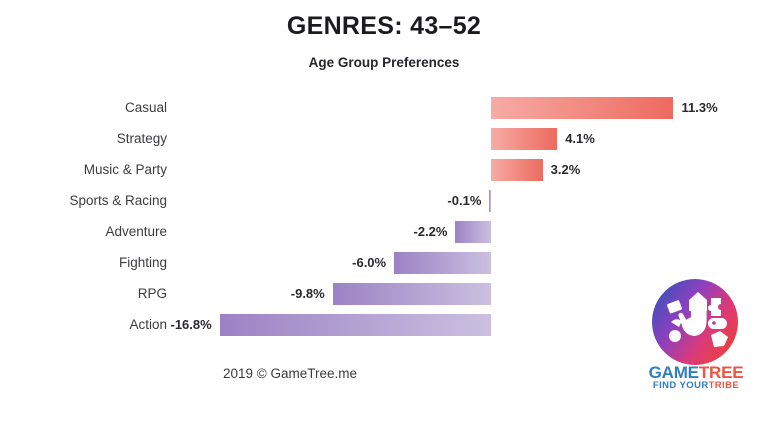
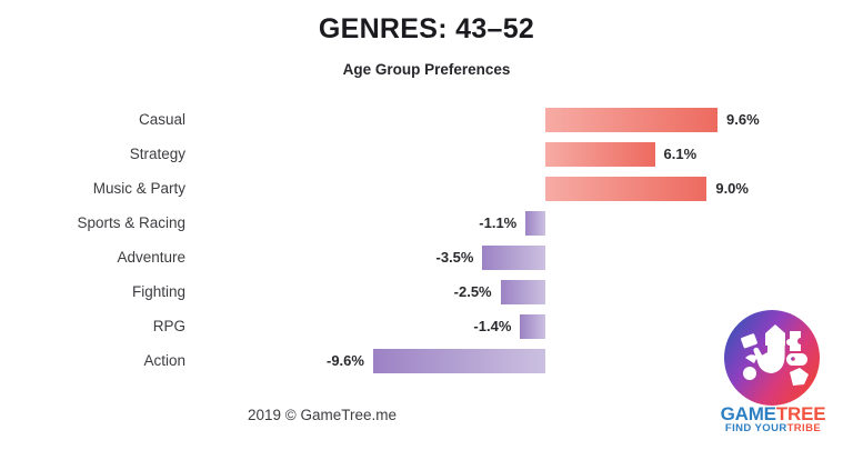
Casual: 11.3% -> 9.6%
Strategy: 4.1% -> 6.1%
Music & Party: 3.2% -> 9.0%
Sports & Racing: -0.1% -> -1.1%
Adventure: -2.2% -> -3.5%
Fighting: -6.0% -> -2.5%
RPG: -9.8% -> -1.4%
Action: -16.8% -> -9.6%
